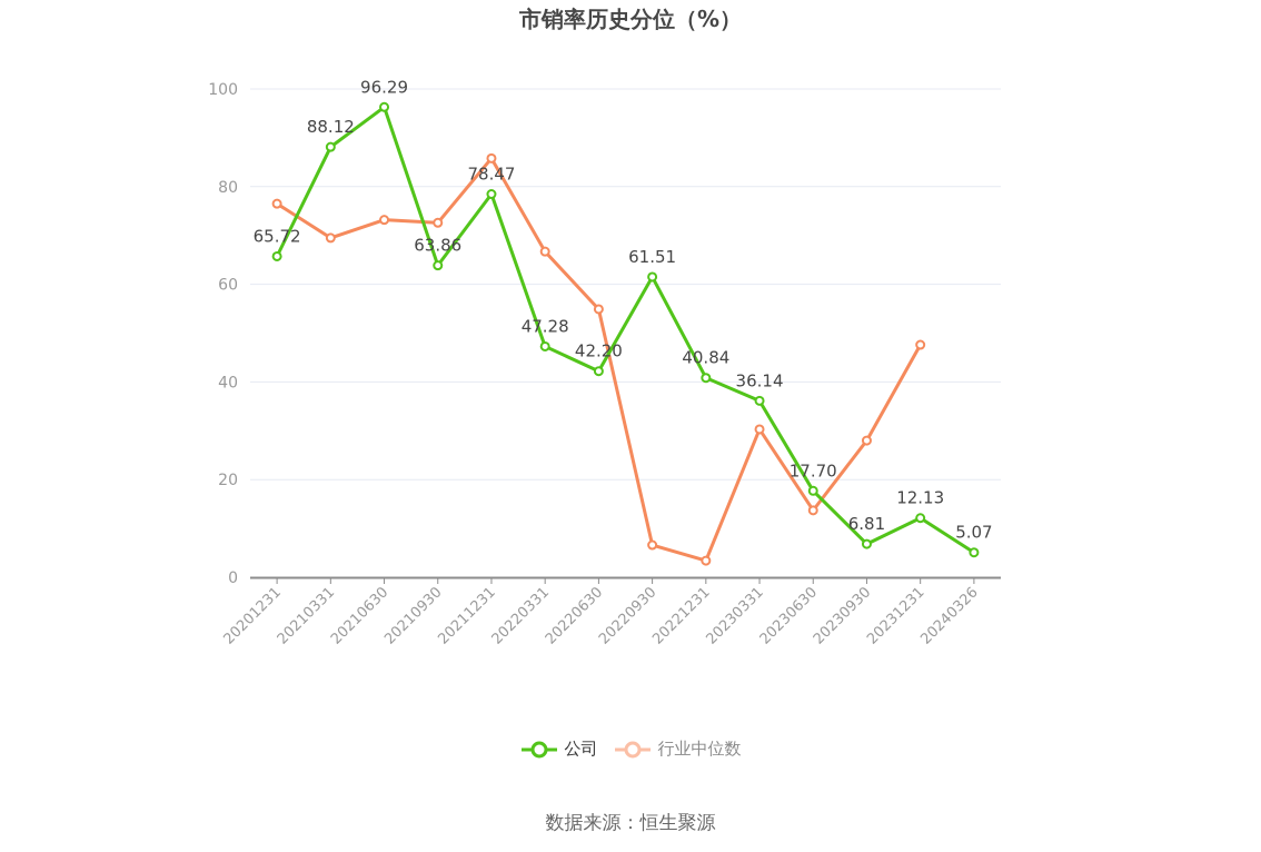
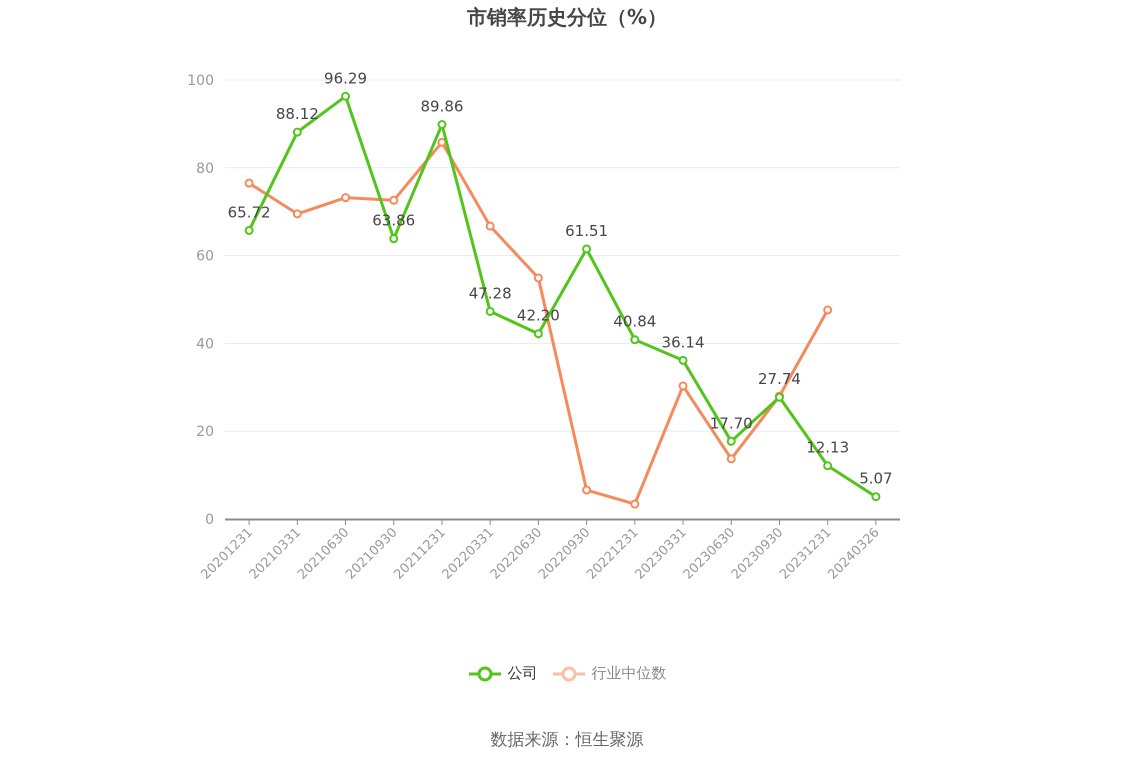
公司/20211231: 78.47 -> 89.86
公司/20230930: 6.81 -> 27.74
